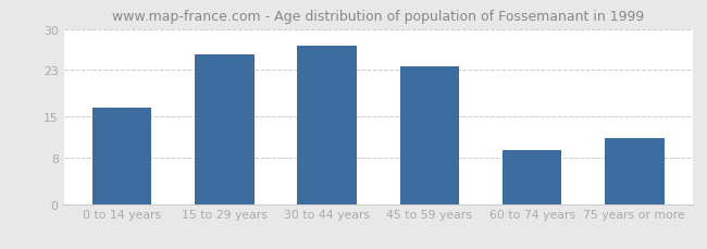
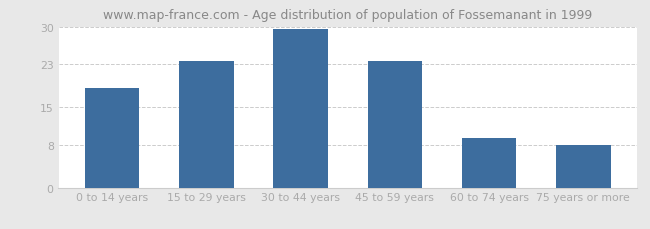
0 to 14 years: 16.6 -> 18.5
15 to 29 years: 25.6 -> 23.5
30 to 44 years: 27.2 -> 29.5
75 years or more: 11.2 -> 7.9
